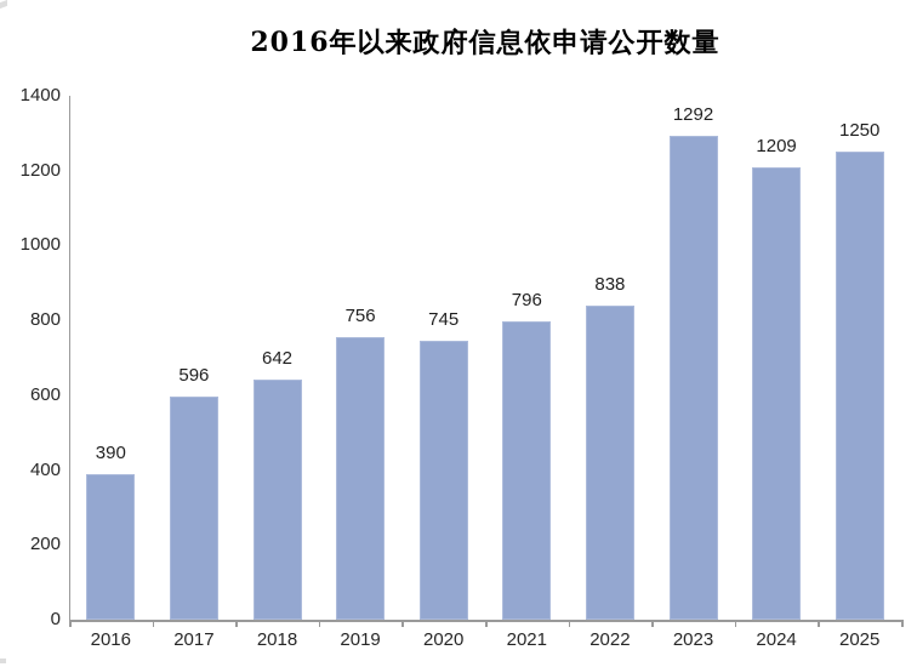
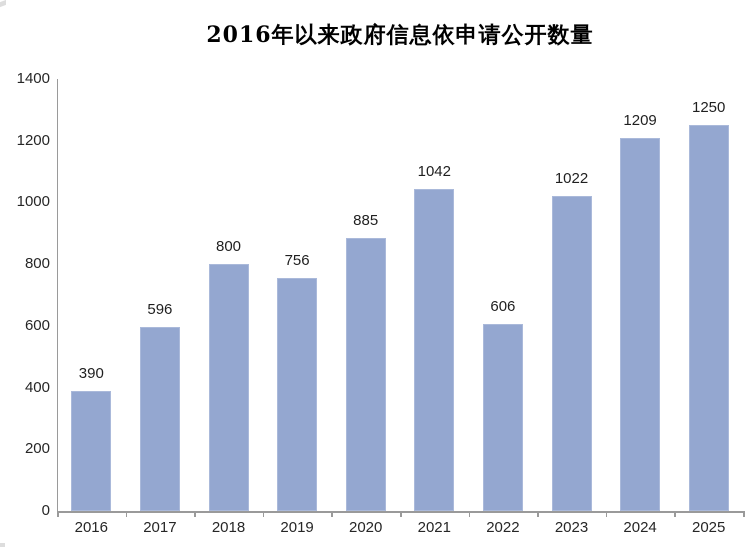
2018: 642 -> 800
2020: 745 -> 885
2021: 796 -> 1042
2022: 838 -> 606
2023: 1292 -> 1022
